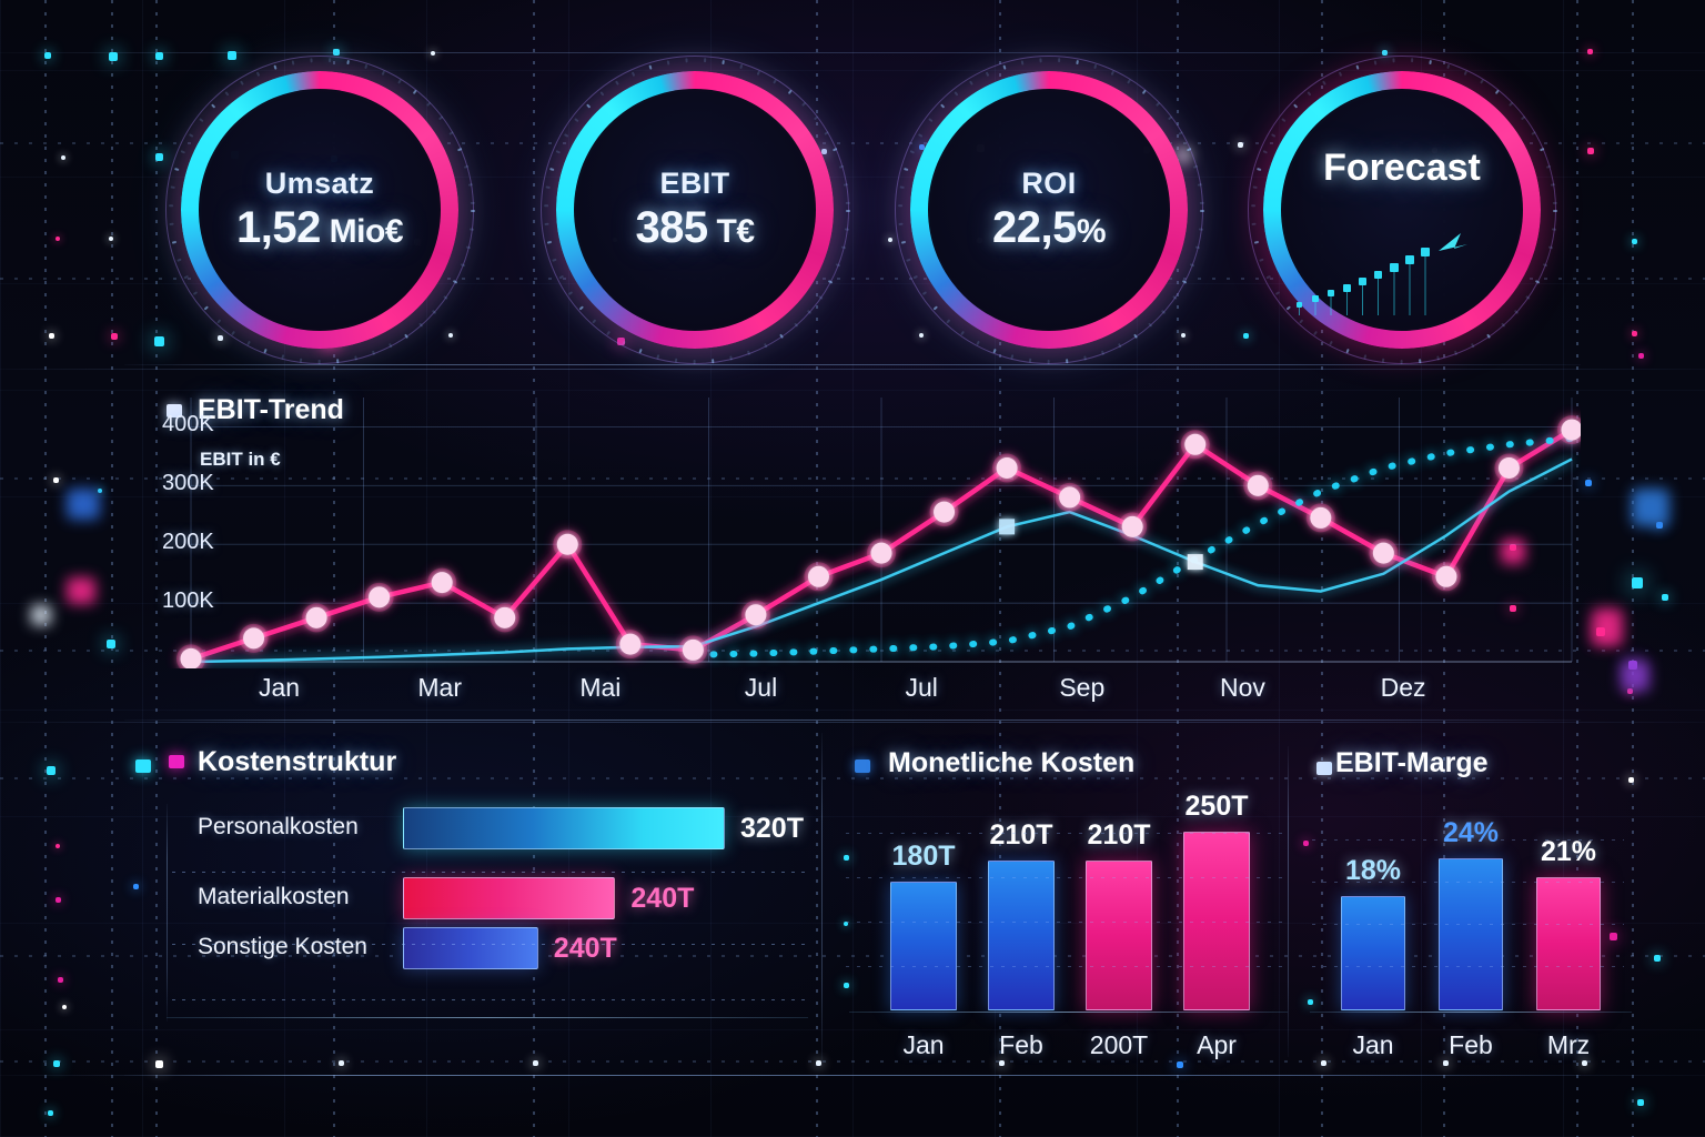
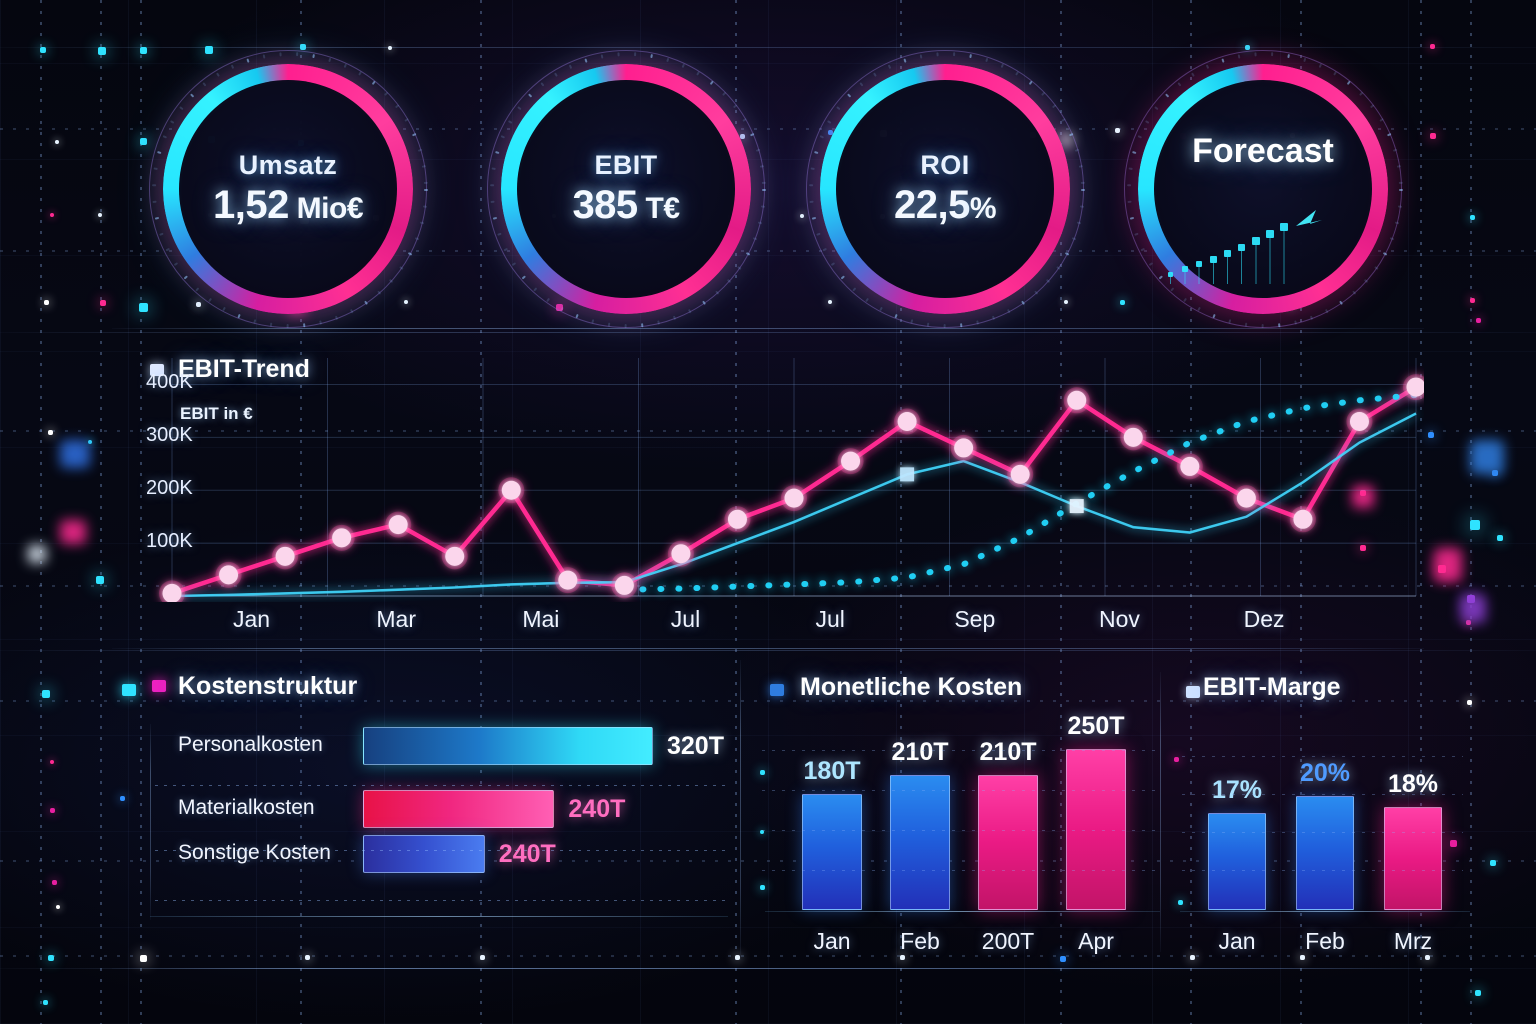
EBIT-Marge/Jan: 18% -> 17%
EBIT-Marge/Feb: 24% -> 20%
EBIT-Marge/Mrz: 21% -> 18%
